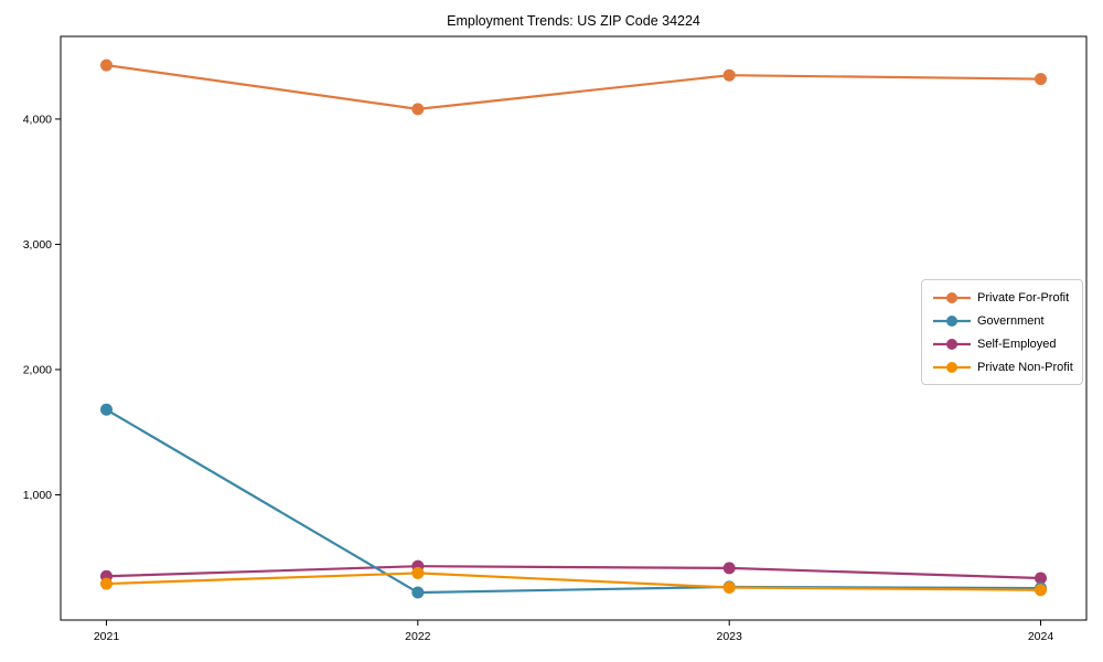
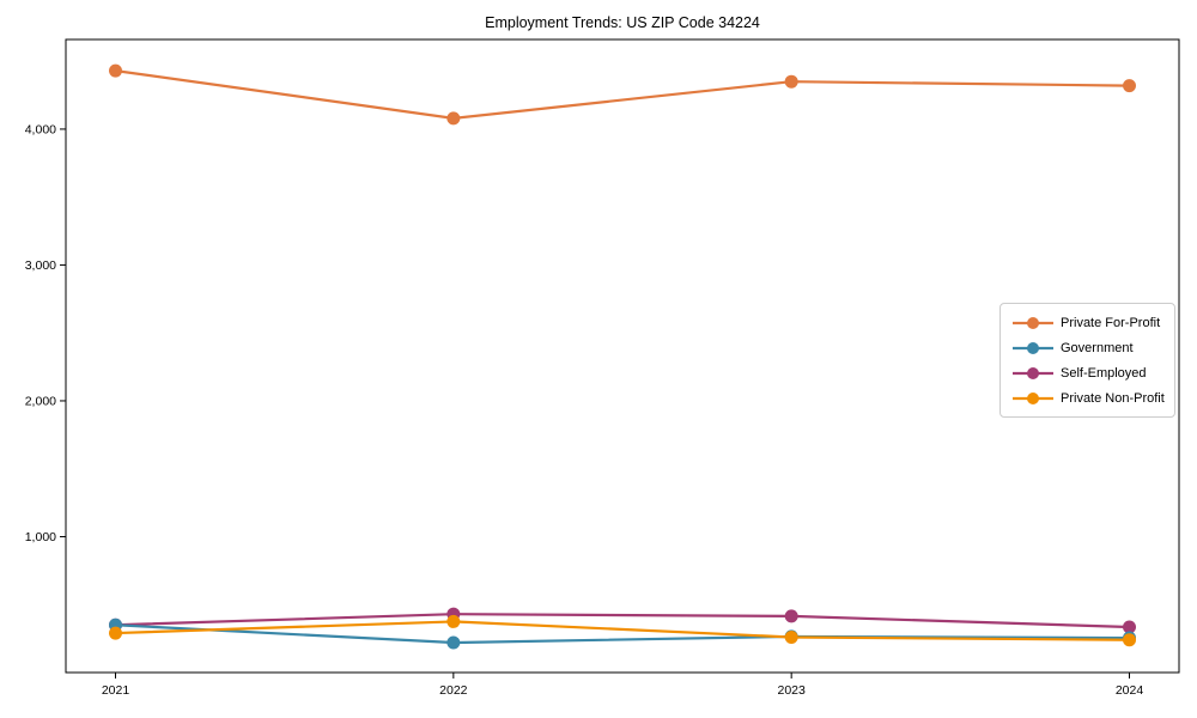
Government/2021: 1680 -> 350
